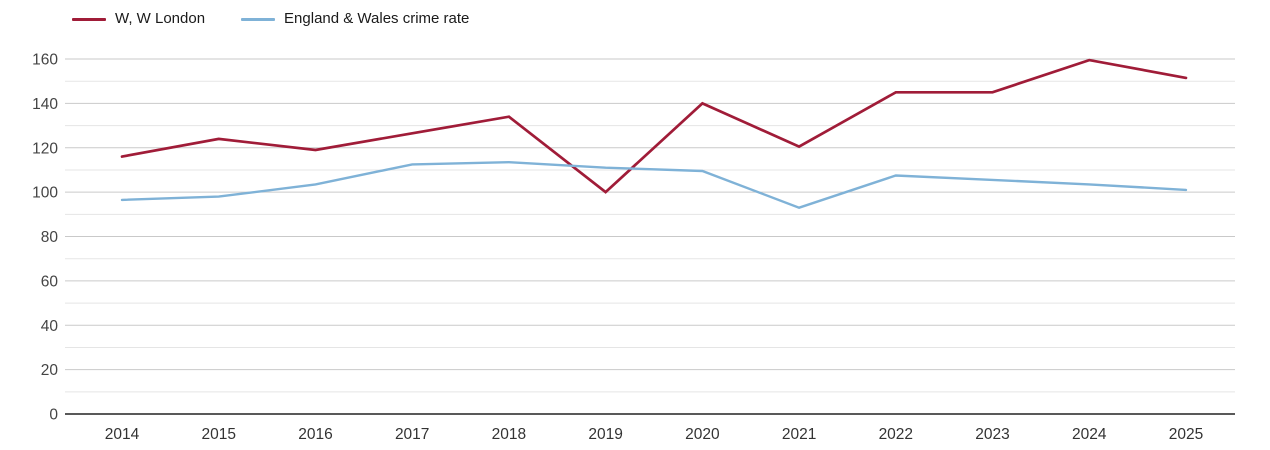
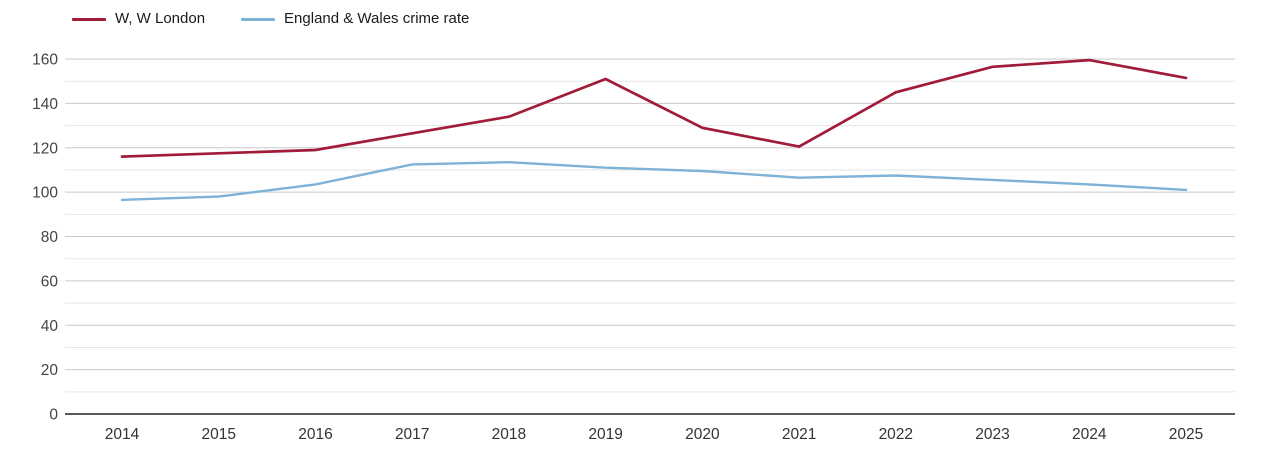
W, W London/2015: 124 -> 118
W, W London/2019: 100 -> 151
W, W London/2020: 140 -> 129
England & Wales crime rate/2021: 93 -> 106
W, W London/2023: 145 -> 156
